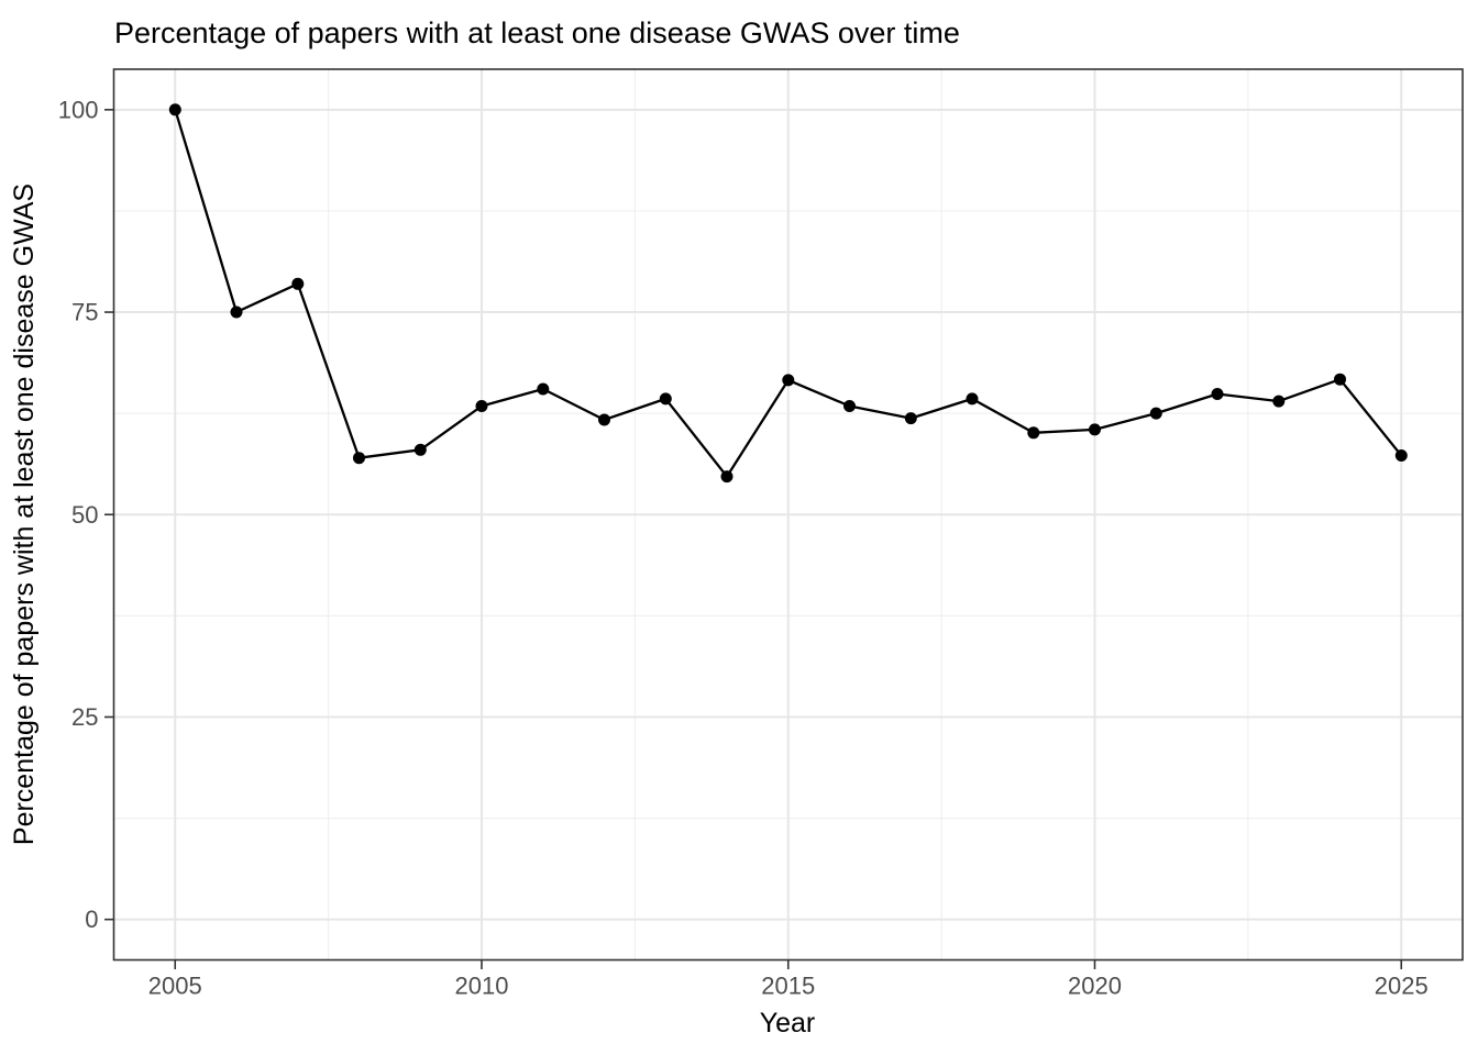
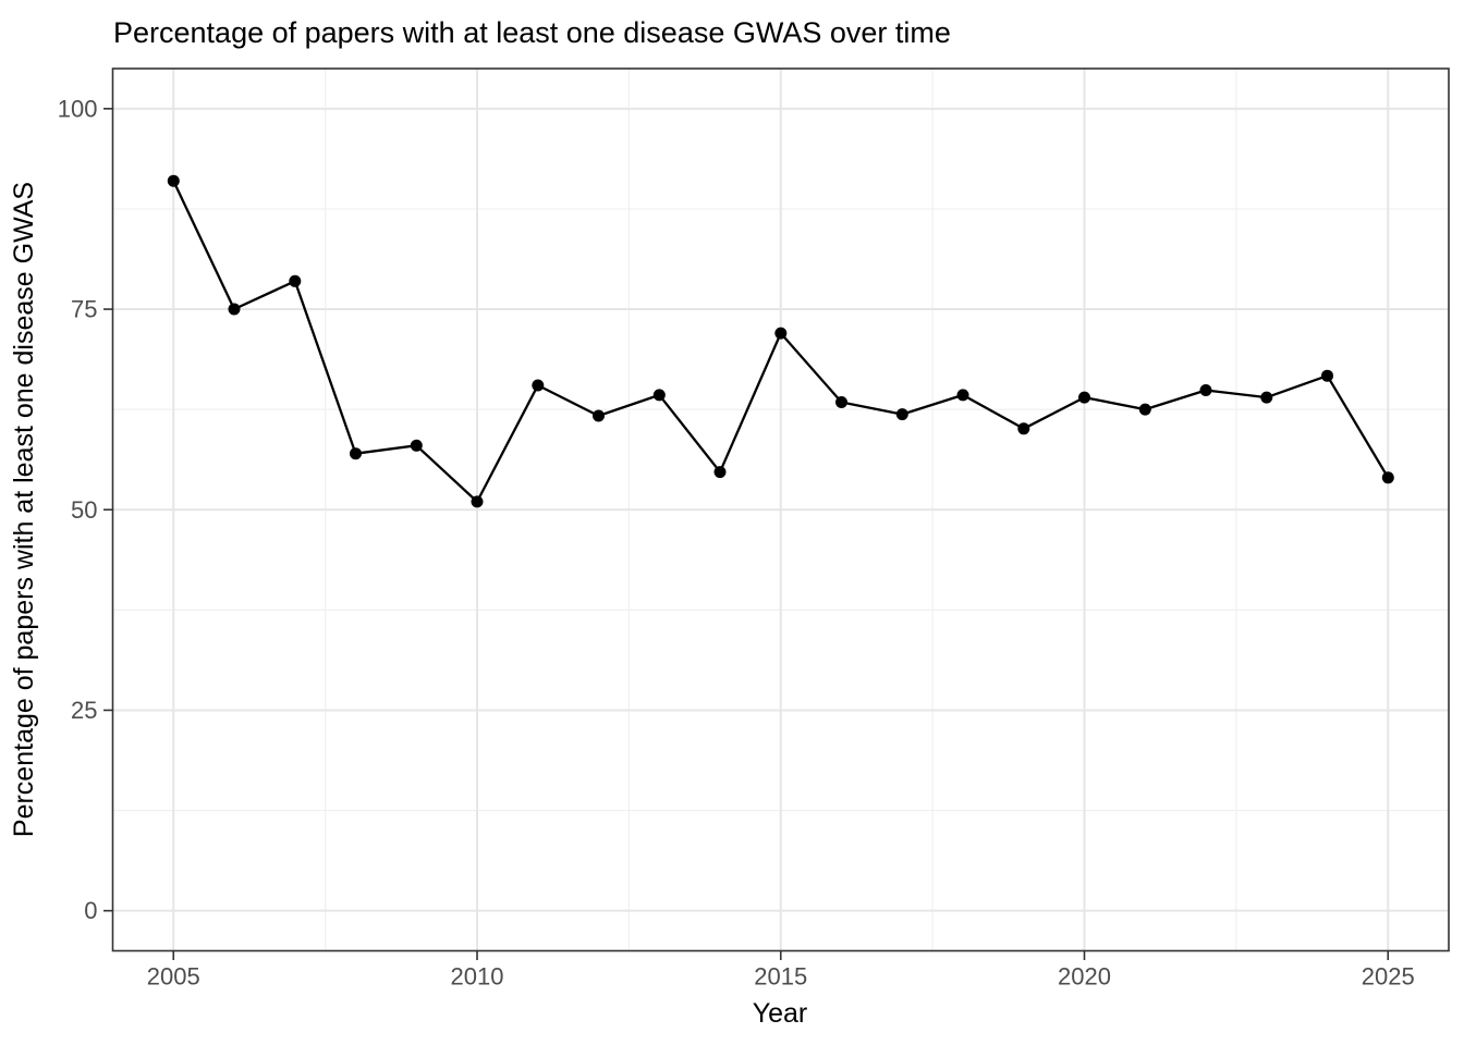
2005: 100 -> 91
2010: 63 -> 51
2015: 67 -> 72
2020: 60 -> 64
2025: 57 -> 54
